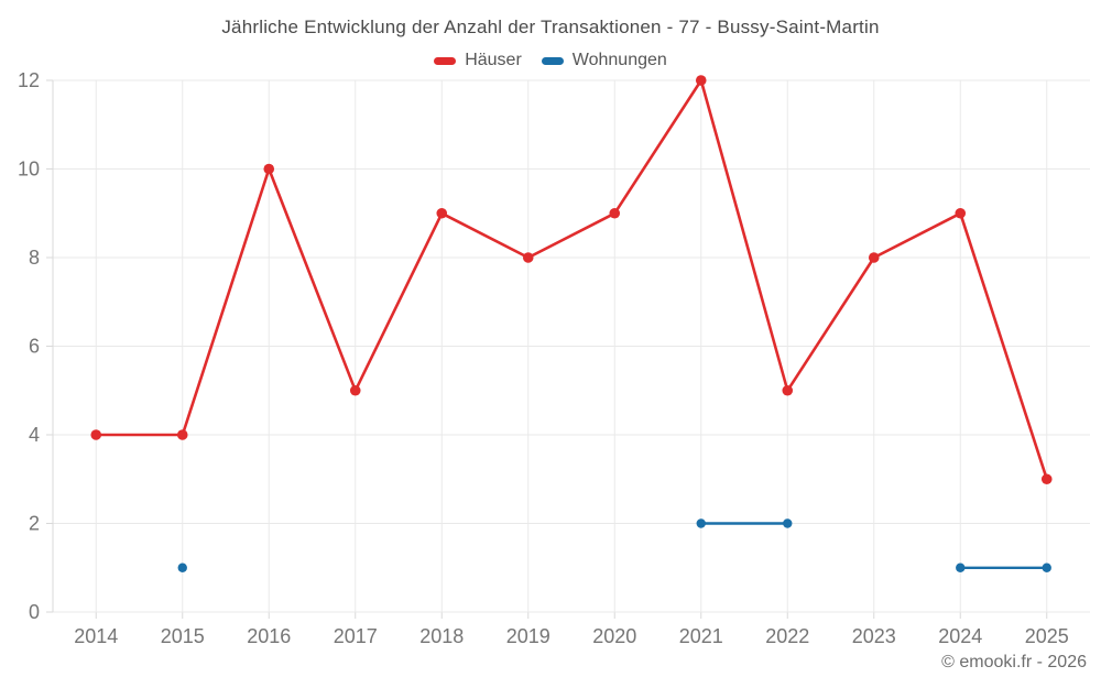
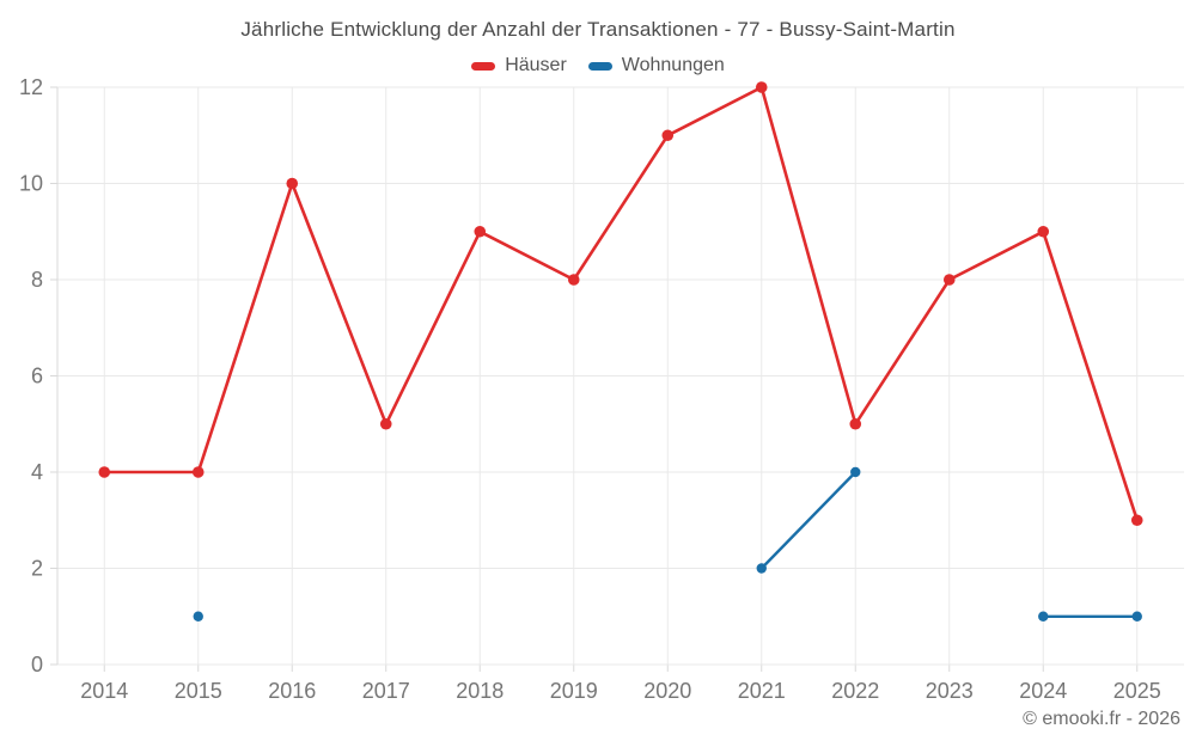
Häuser/2020: 9 -> 11
Wohnungen/2022: 2 -> 4
